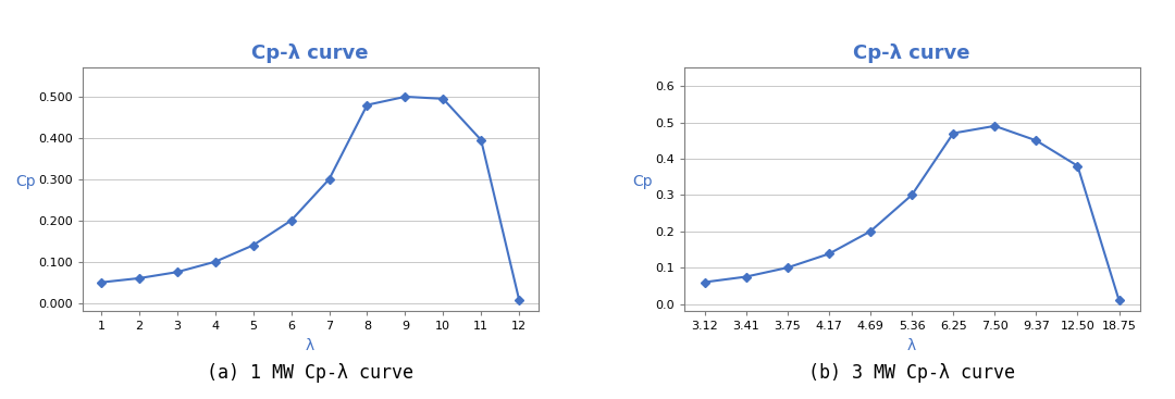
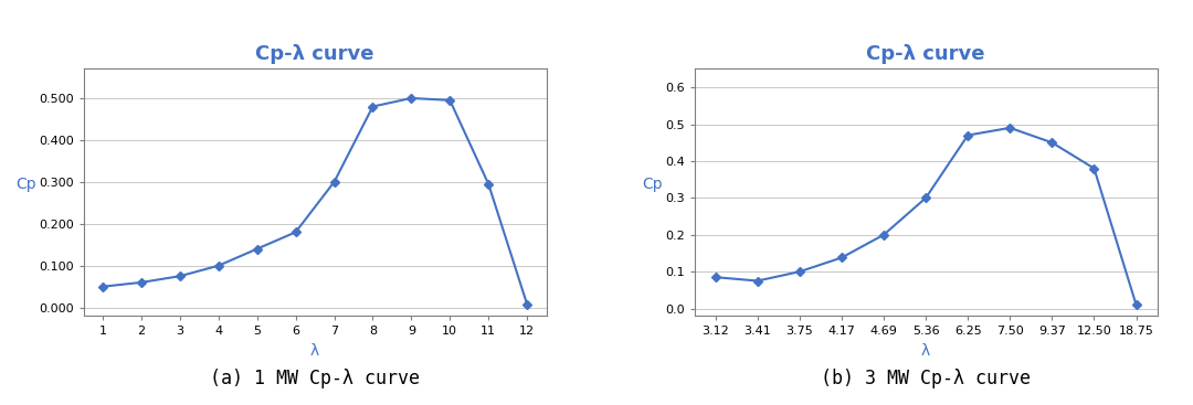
6: 0.200 -> 0.180
11: 0.395 -> 0.295
3.12: 0.060 -> 0.085
